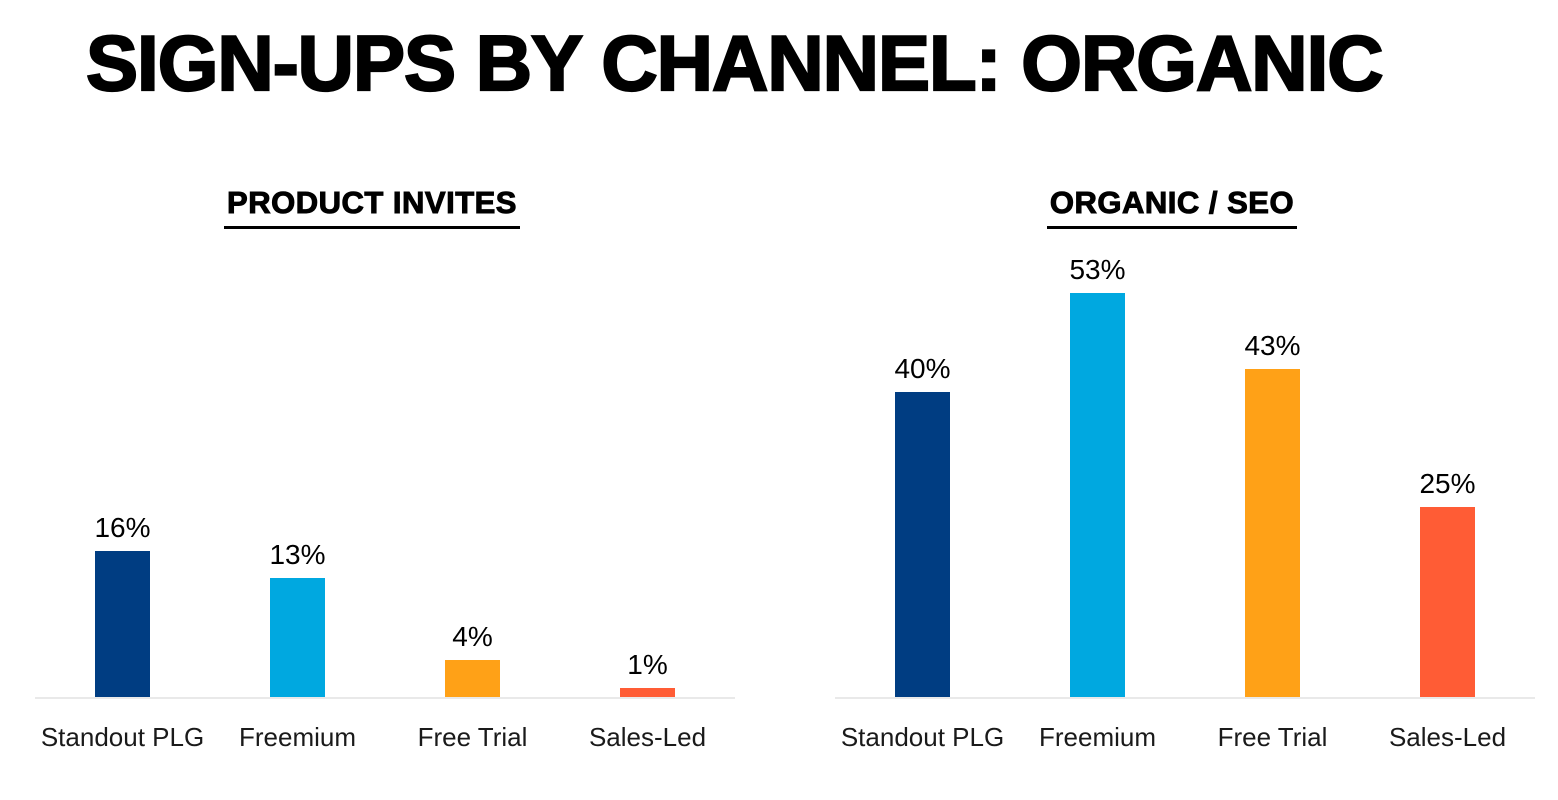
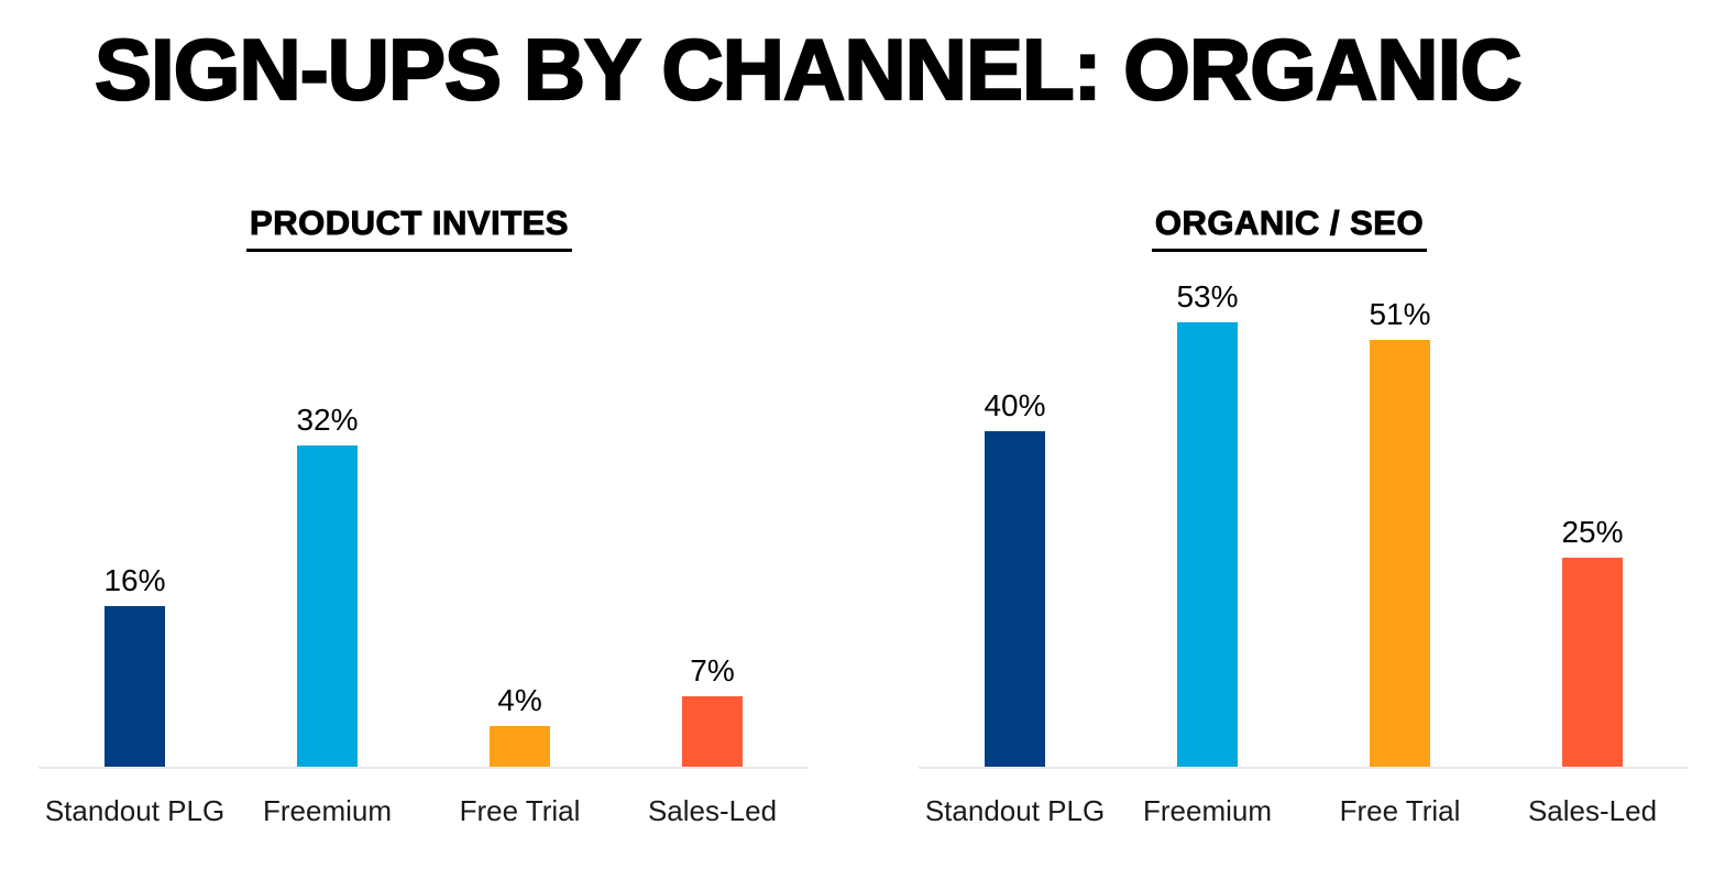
PRODUCT INVITES/Freemium: 13% -> 32%
PRODUCT INVITES/Sales-Led: 1% -> 7%
ORGANIC / SEO/Free Trial: 43% -> 51%
